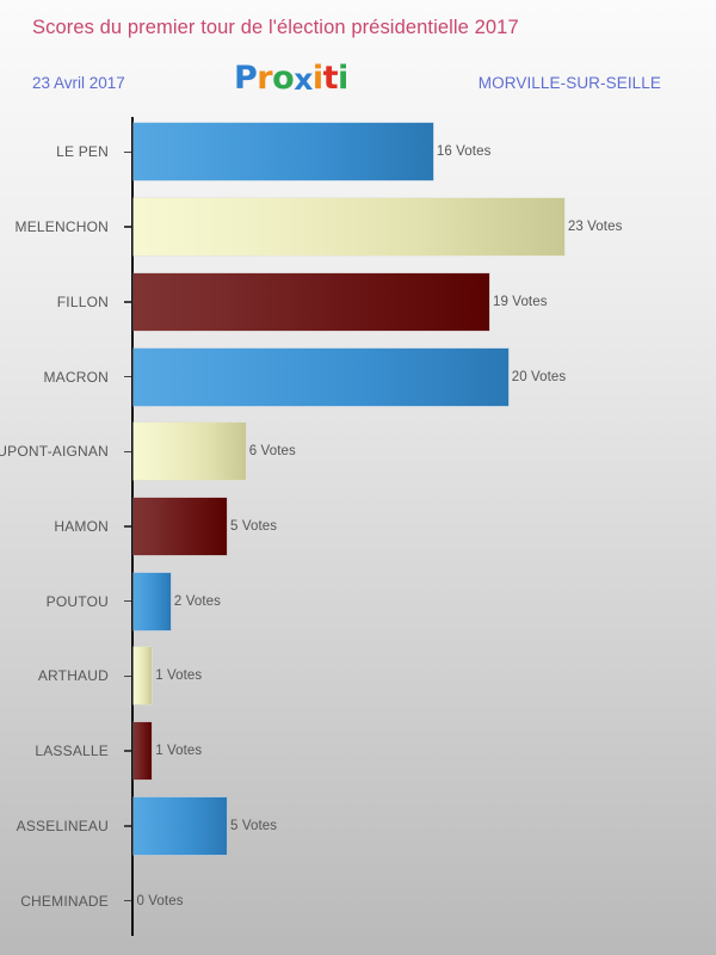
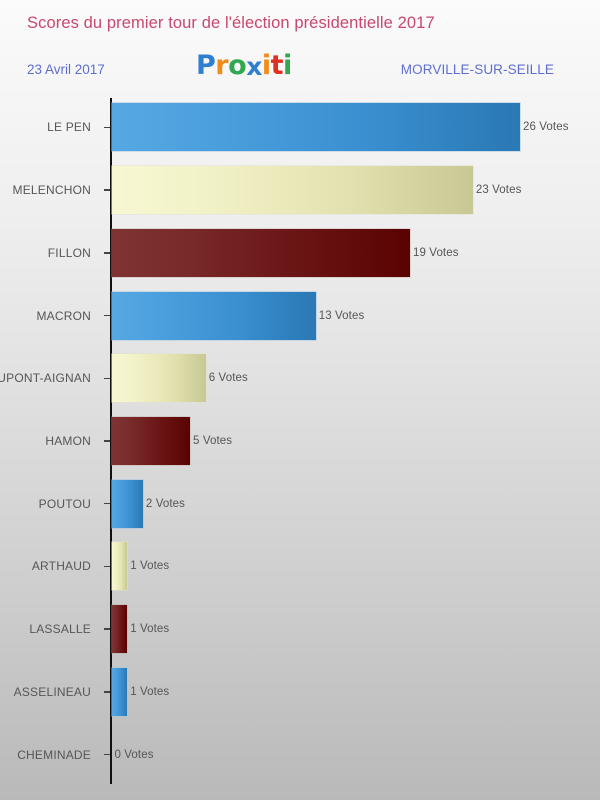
LE PEN: 16 -> 26
MACRON: 20 -> 13
ASSELINEAU: 5 -> 1
